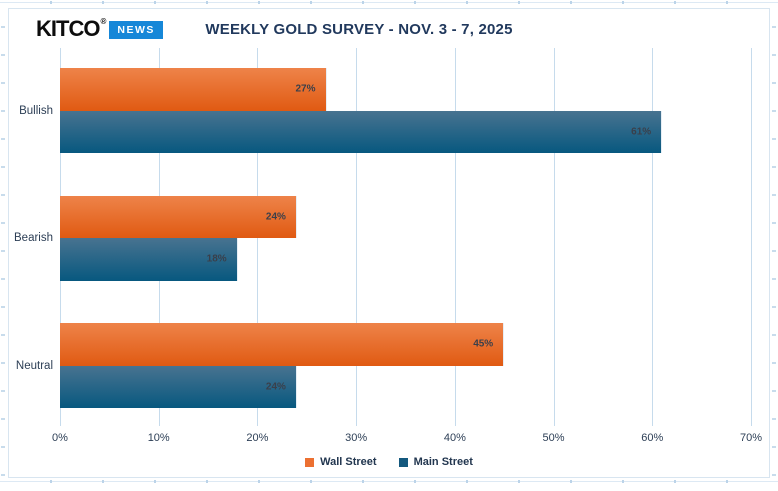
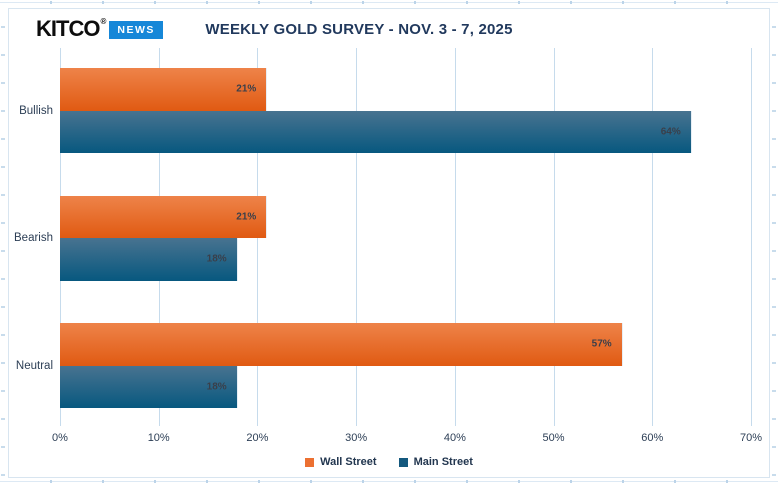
Wall Street/Bullish: 27% -> 21%
Main Street/Bullish: 61% -> 64%
Wall Street/Bearish: 24% -> 21%
Wall Street/Neutral: 45% -> 57%
Main Street/Neutral: 24% -> 18%
